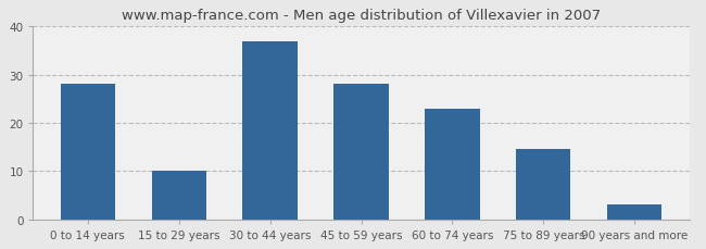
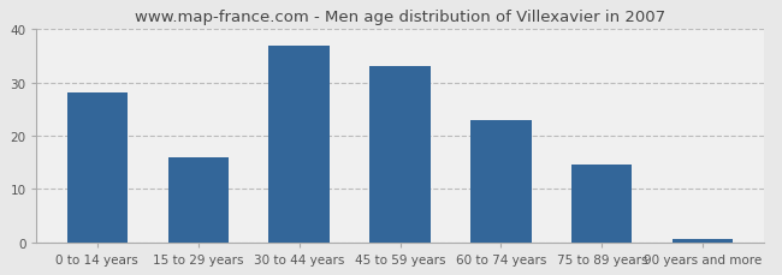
15 to 29 years: 10.0 -> 16.0
45 to 59 years: 28.0 -> 33.0
90 years and more: 3.0 -> 0.5
